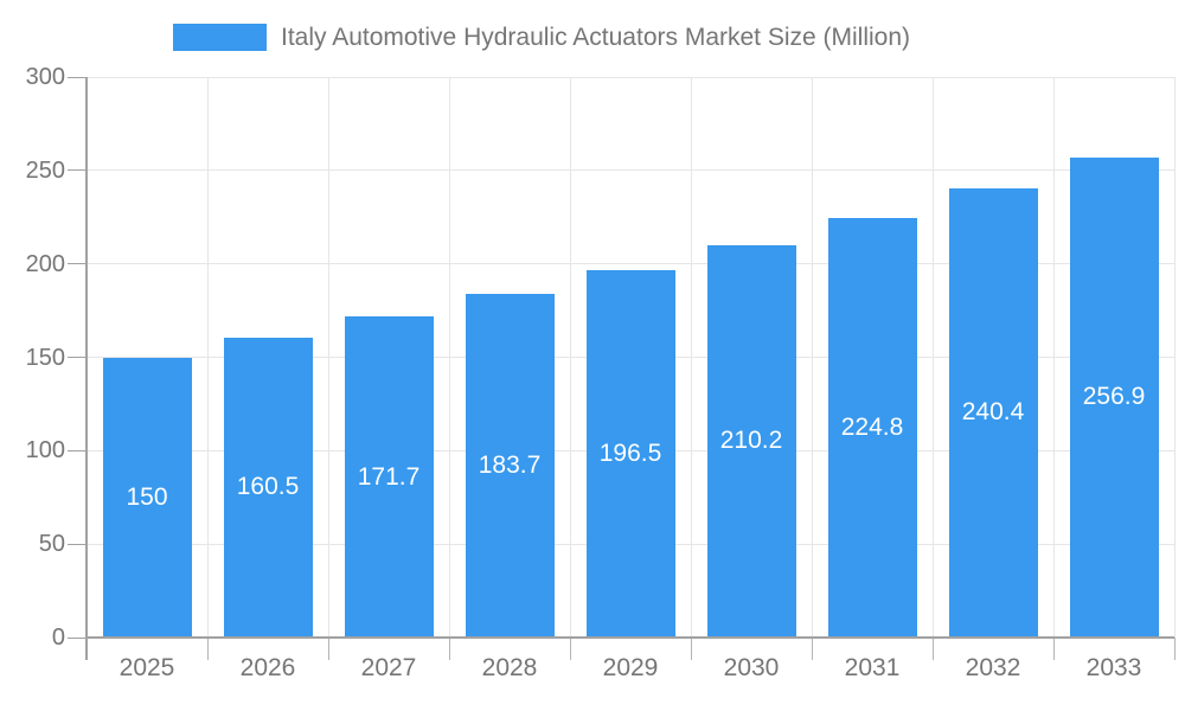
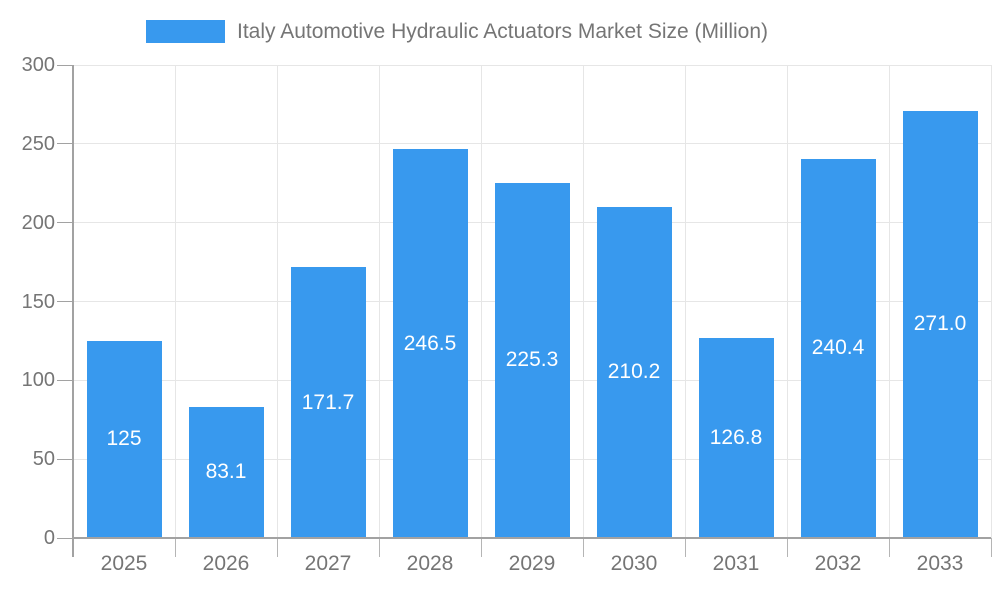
2025: 150 -> 125
2026: 160.5 -> 83.1
2028: 183.7 -> 246.5
2029: 196.5 -> 225.3
2031: 224.8 -> 126.8
2033: 256.9 -> 271.0
